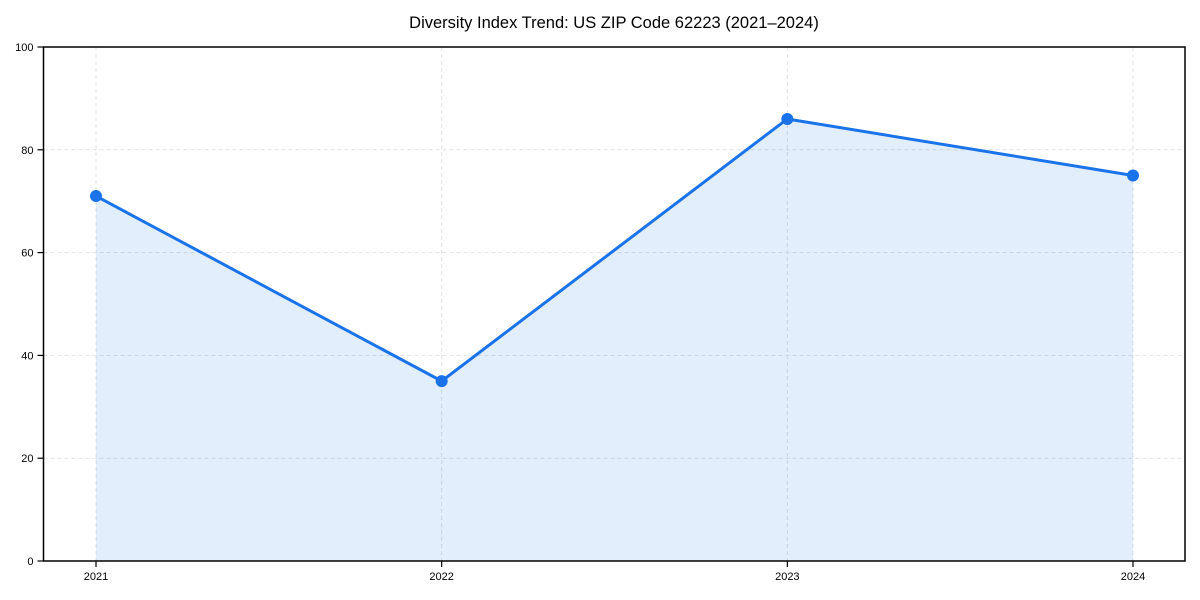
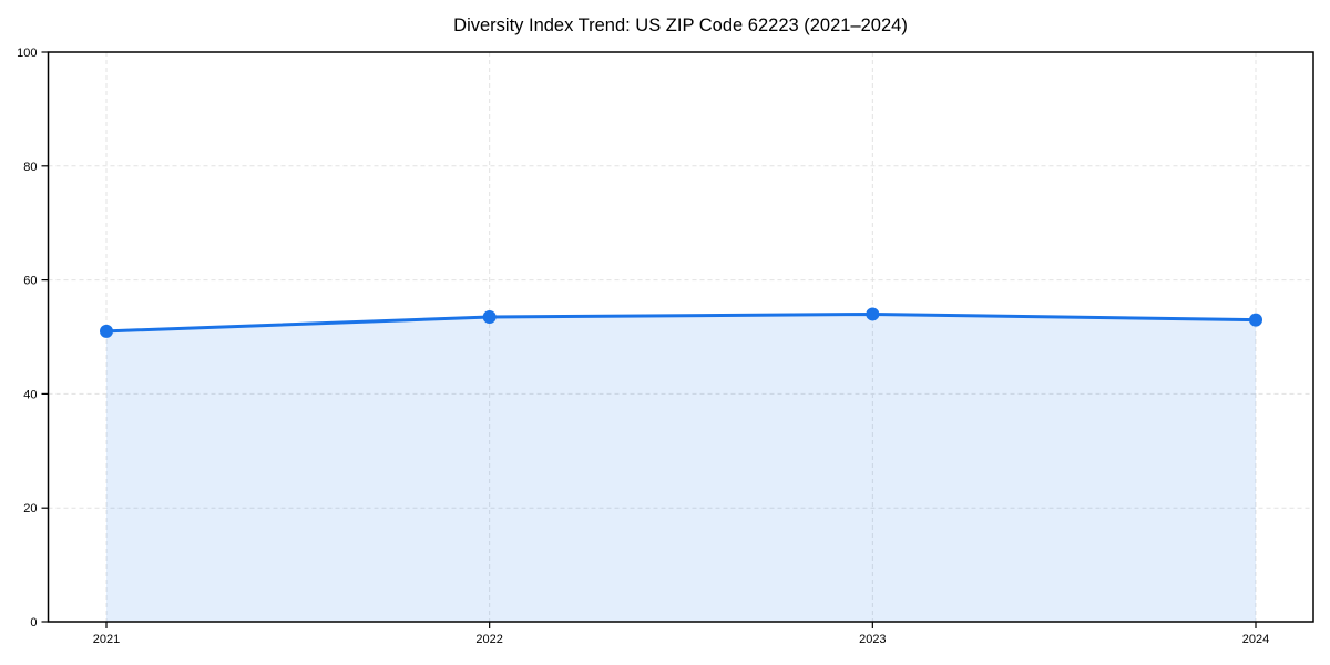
2021: 71 -> 51
2022: 35 -> 54
2023: 86 -> 54
2024: 75 -> 53
